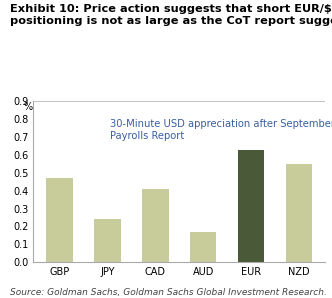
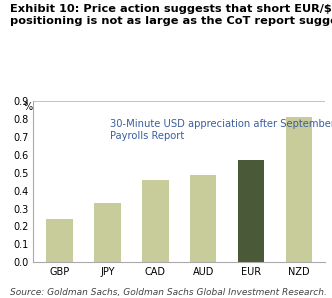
GBP: 0.47 -> 0.24
JPY: 0.24 -> 0.33
CAD: 0.41 -> 0.46
AUD: 0.17 -> 0.49
EUR: 0.63 -> 0.57
NZD: 0.55 -> 0.81
